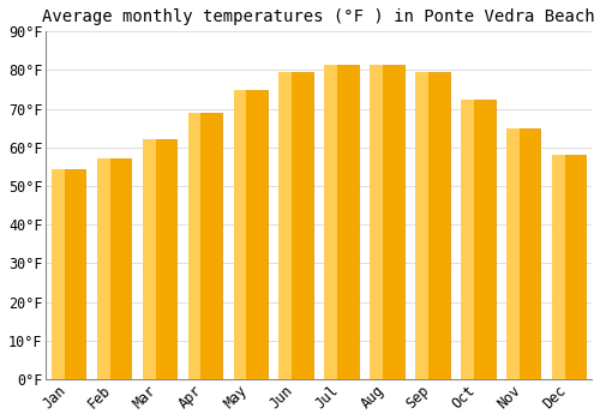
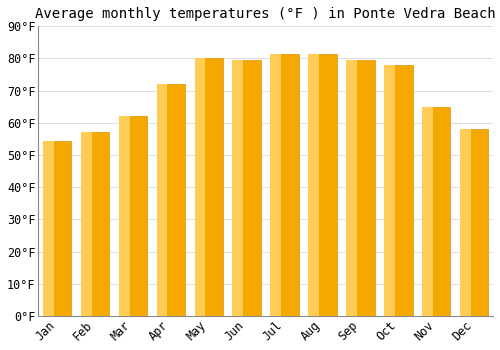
Apr: 69.0°F -> 72.0°F
May: 75.0°F -> 80.0°F
Oct: 72.5°F -> 78.0°F
